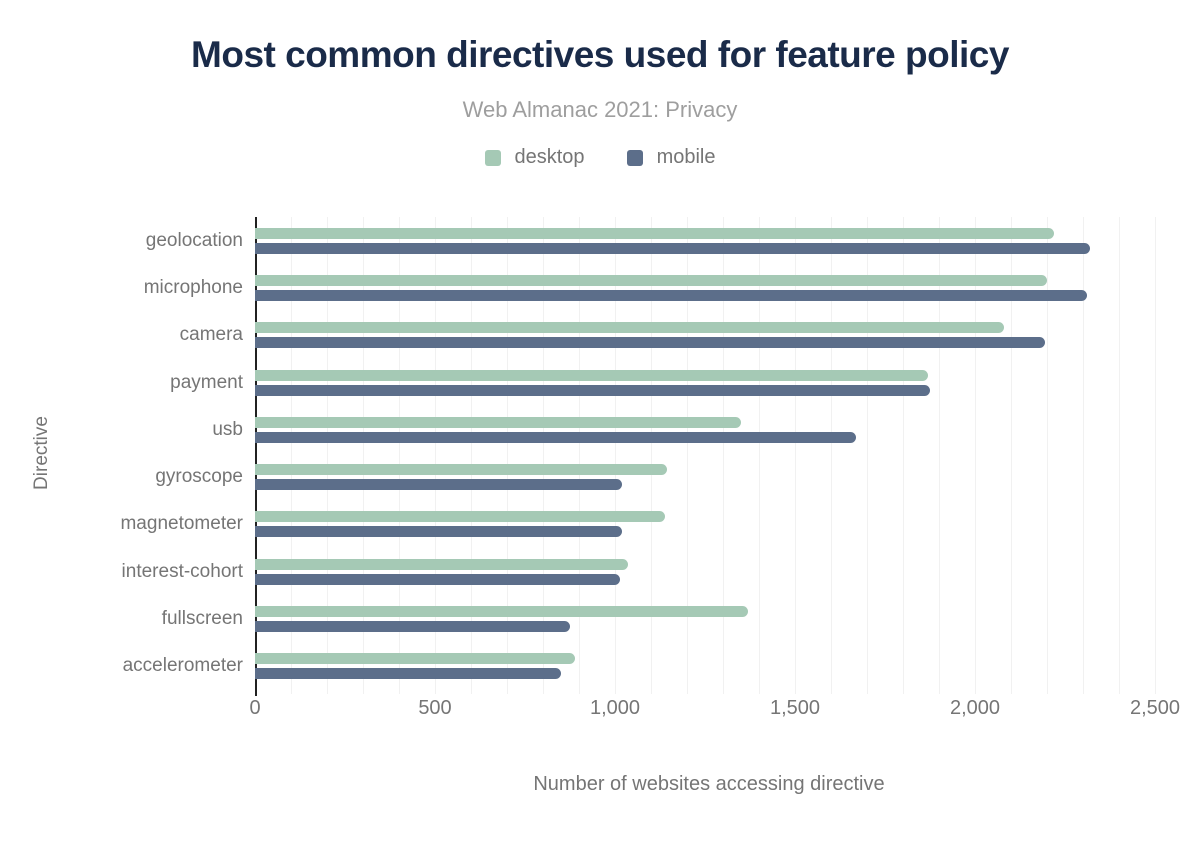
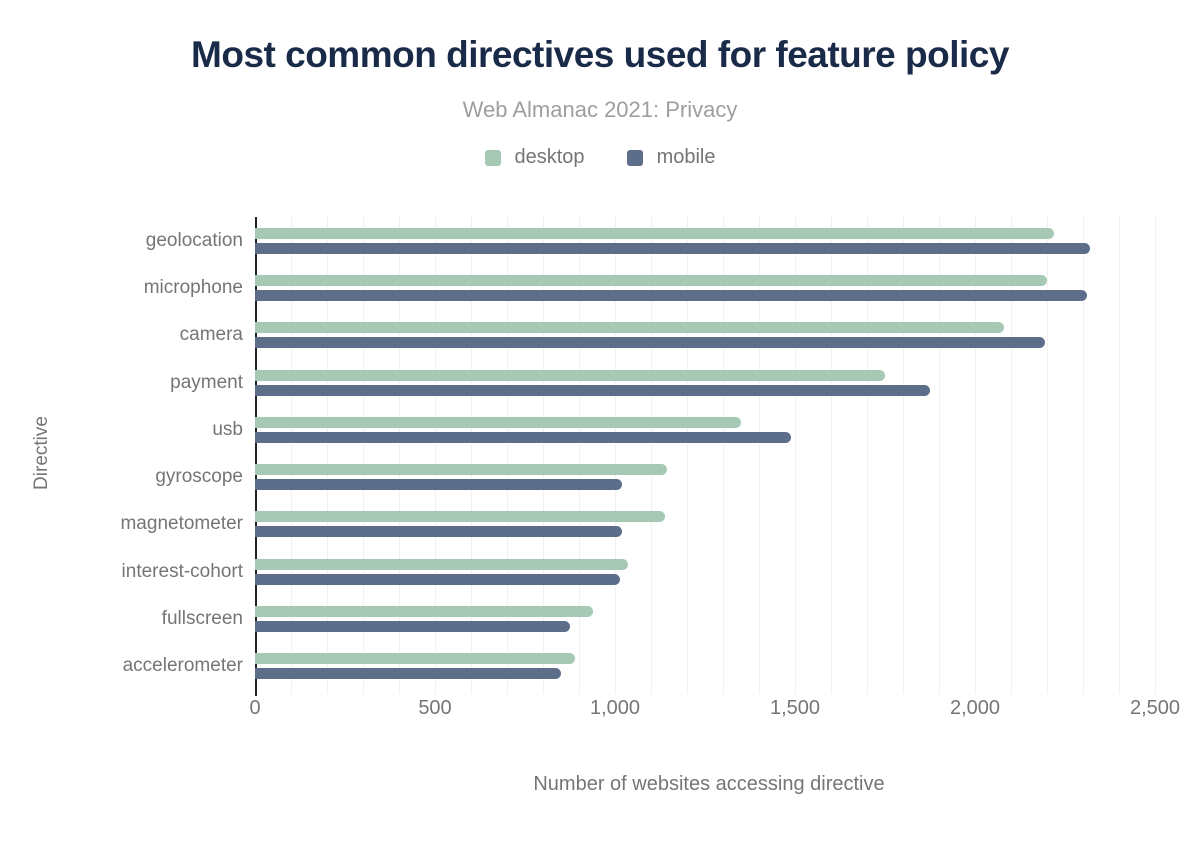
desktop/payment: 1870 -> 1750
mobile/usb: 1670 -> 1490
desktop/fullscreen: 1370 -> 940
